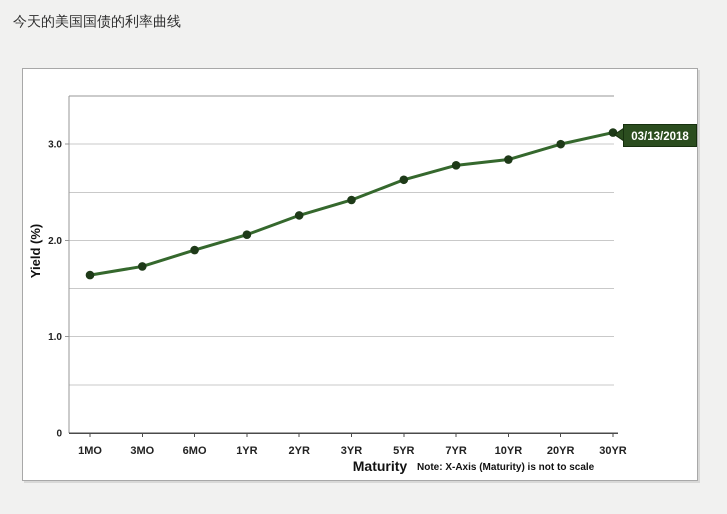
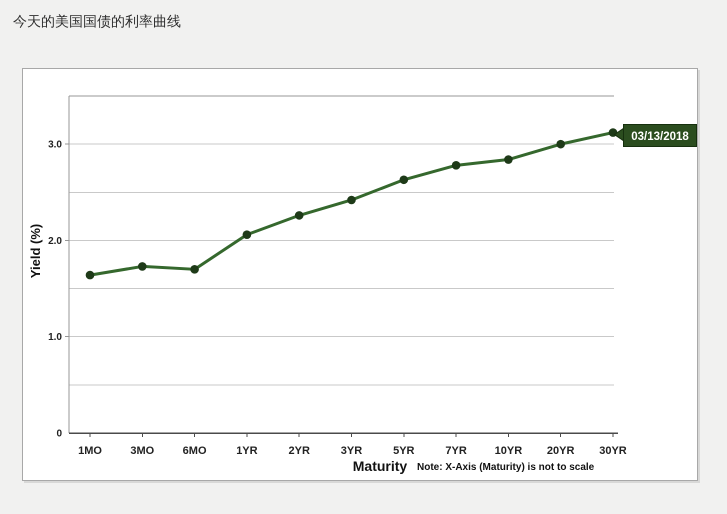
6MO: 1.9 -> 1.7
